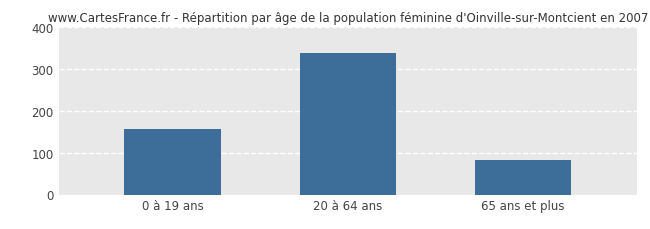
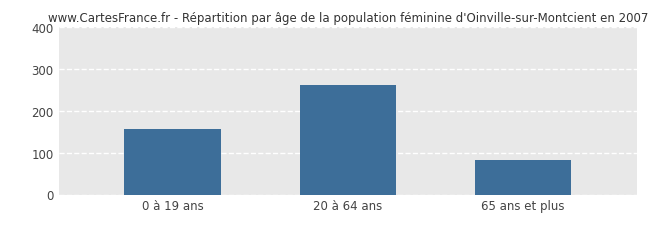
20 à 64 ans: 336 -> 260
